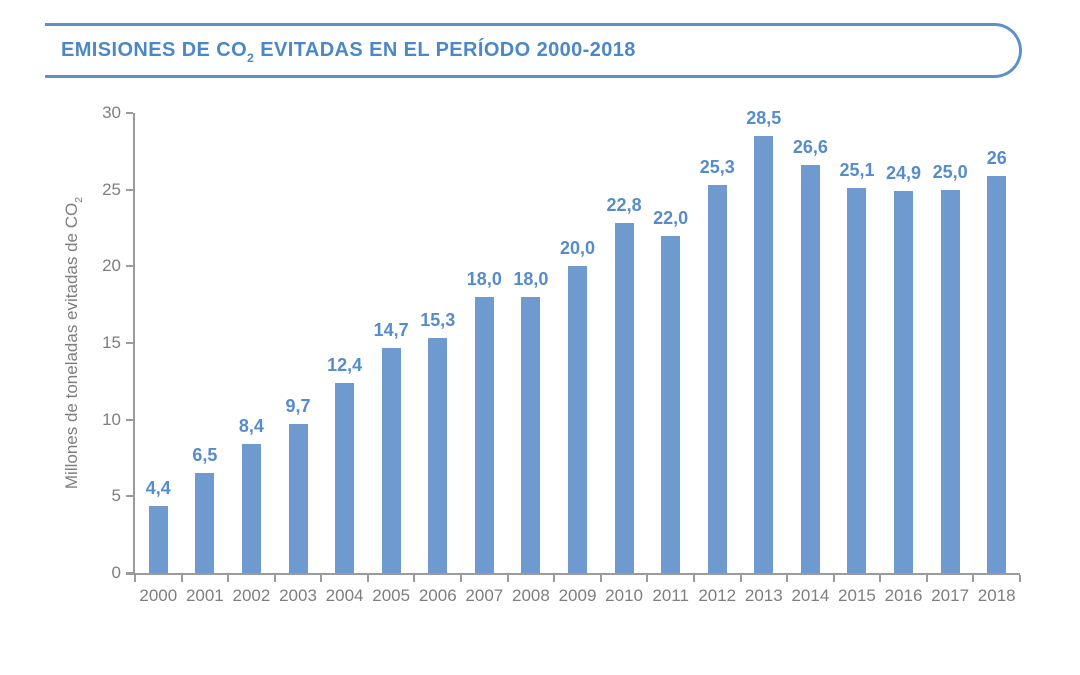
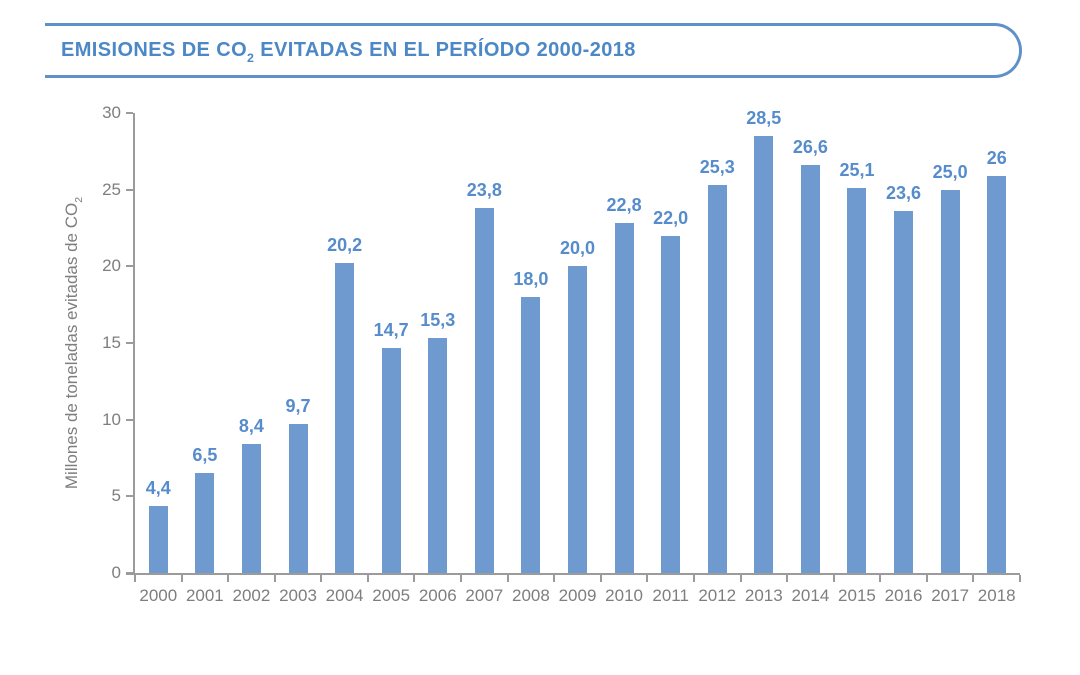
2004: 12,4 -> 20,2
2007: 18,0 -> 23,8
2016: 24,9 -> 23,6
